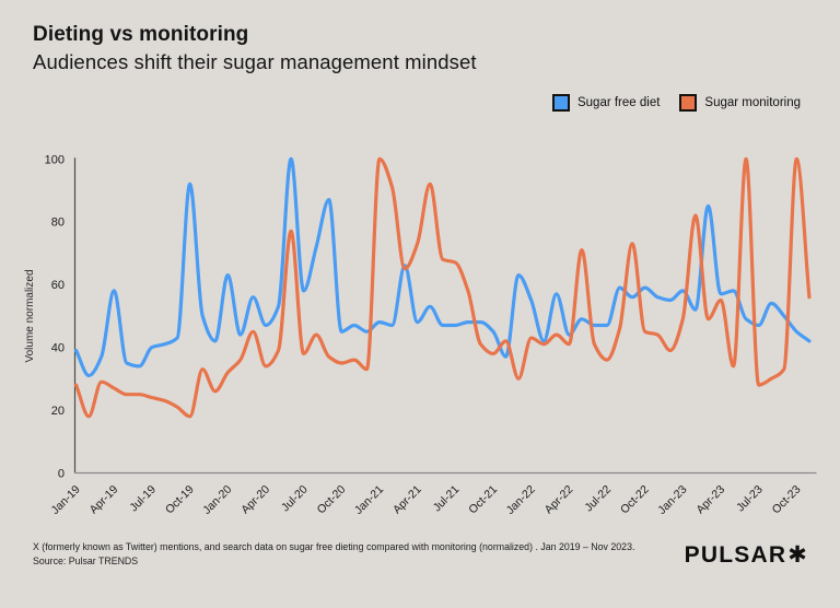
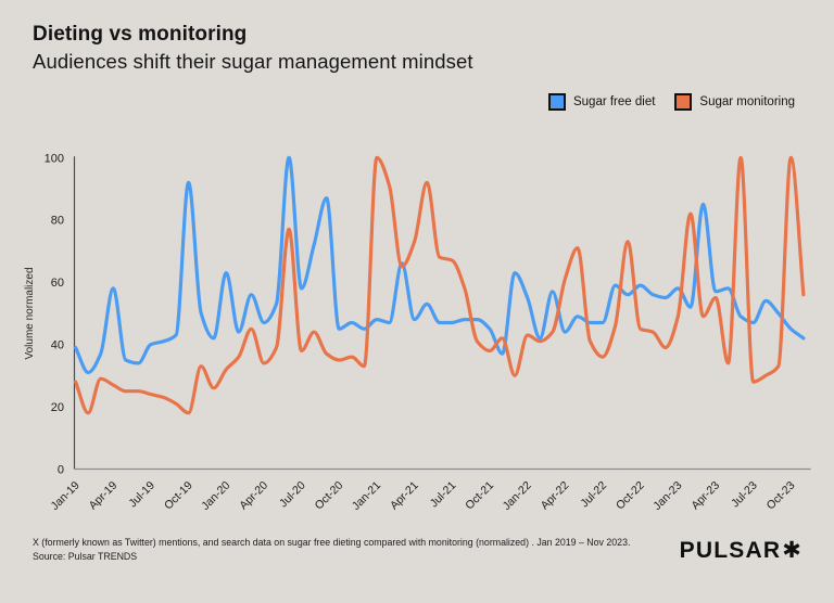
Sugar monitoring/Apr-22: 41 -> 61
